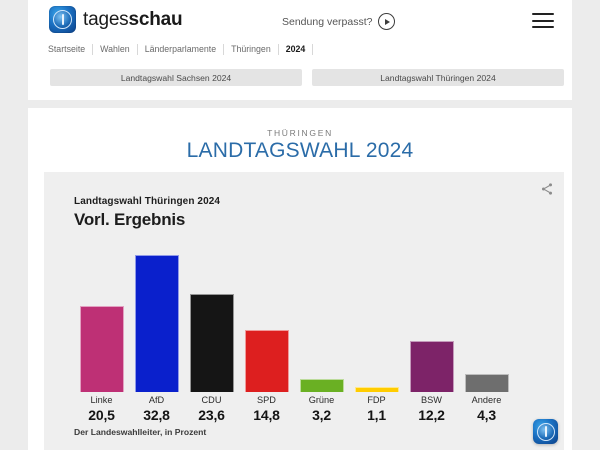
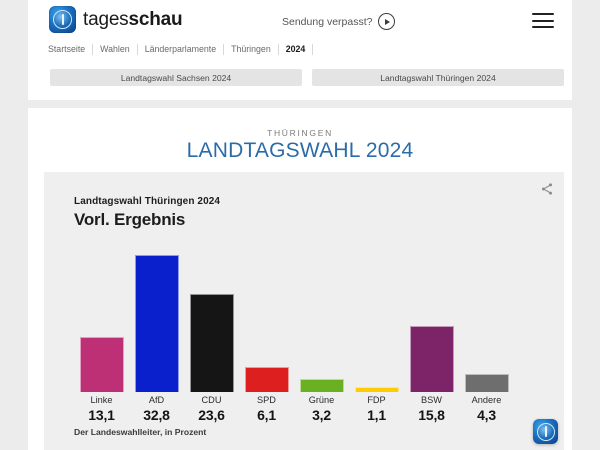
Linke: 20,5 -> 13,1
SPD: 14,8 -> 6,1
BSW: 12,2 -> 15,8
